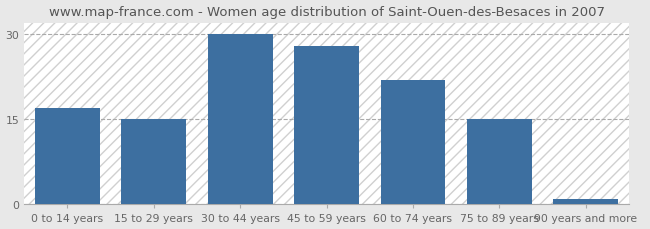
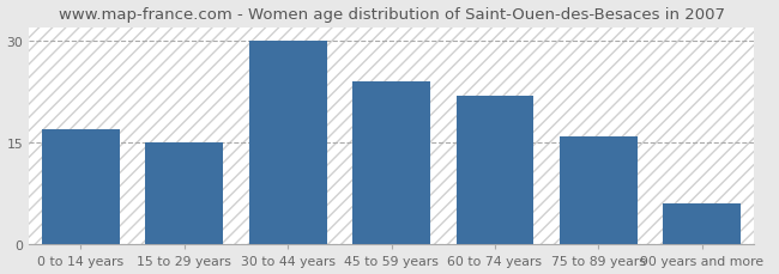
45 to 59 years: 28 -> 24
75 to 89 years: 15 -> 16
90 years and more: 1 -> 6
